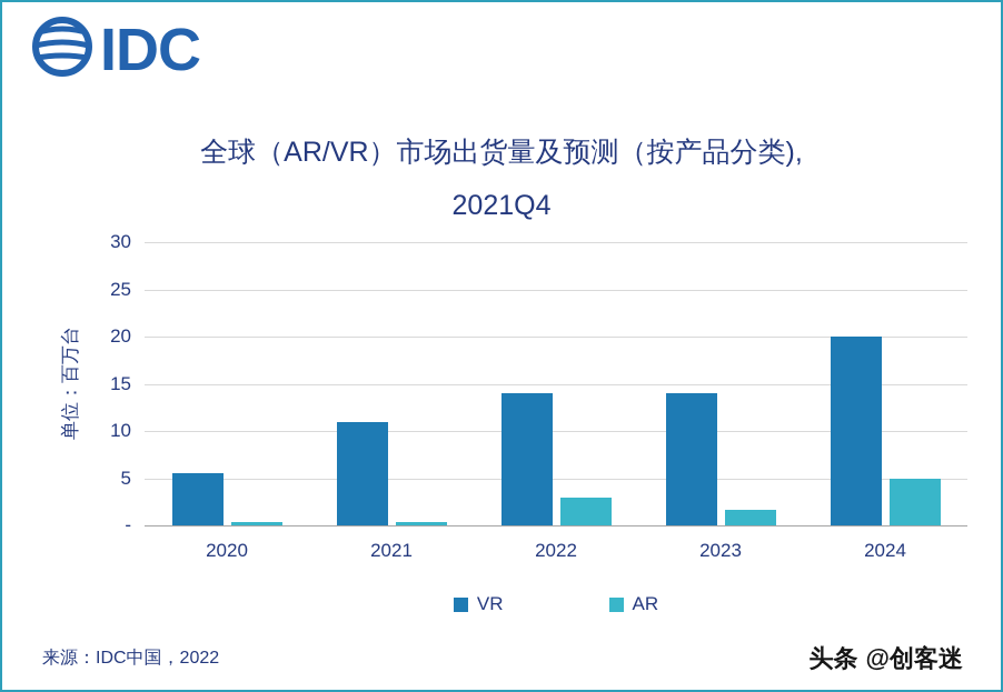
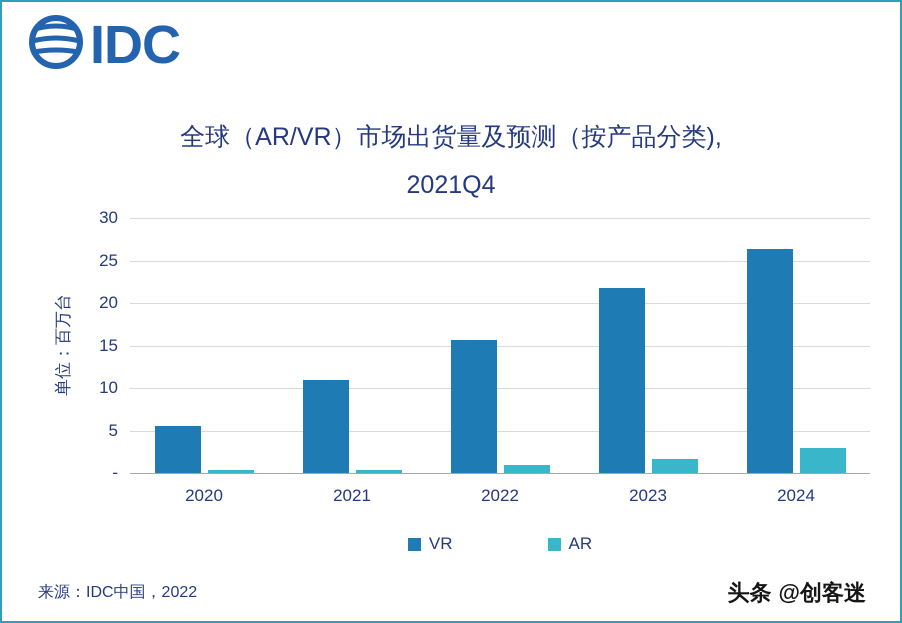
VR/2022: 14 -> 16
AR/2022: 3 -> 1
VR/2023: 14 -> 22
VR/2024: 20 -> 26
AR/2024: 5 -> 3
